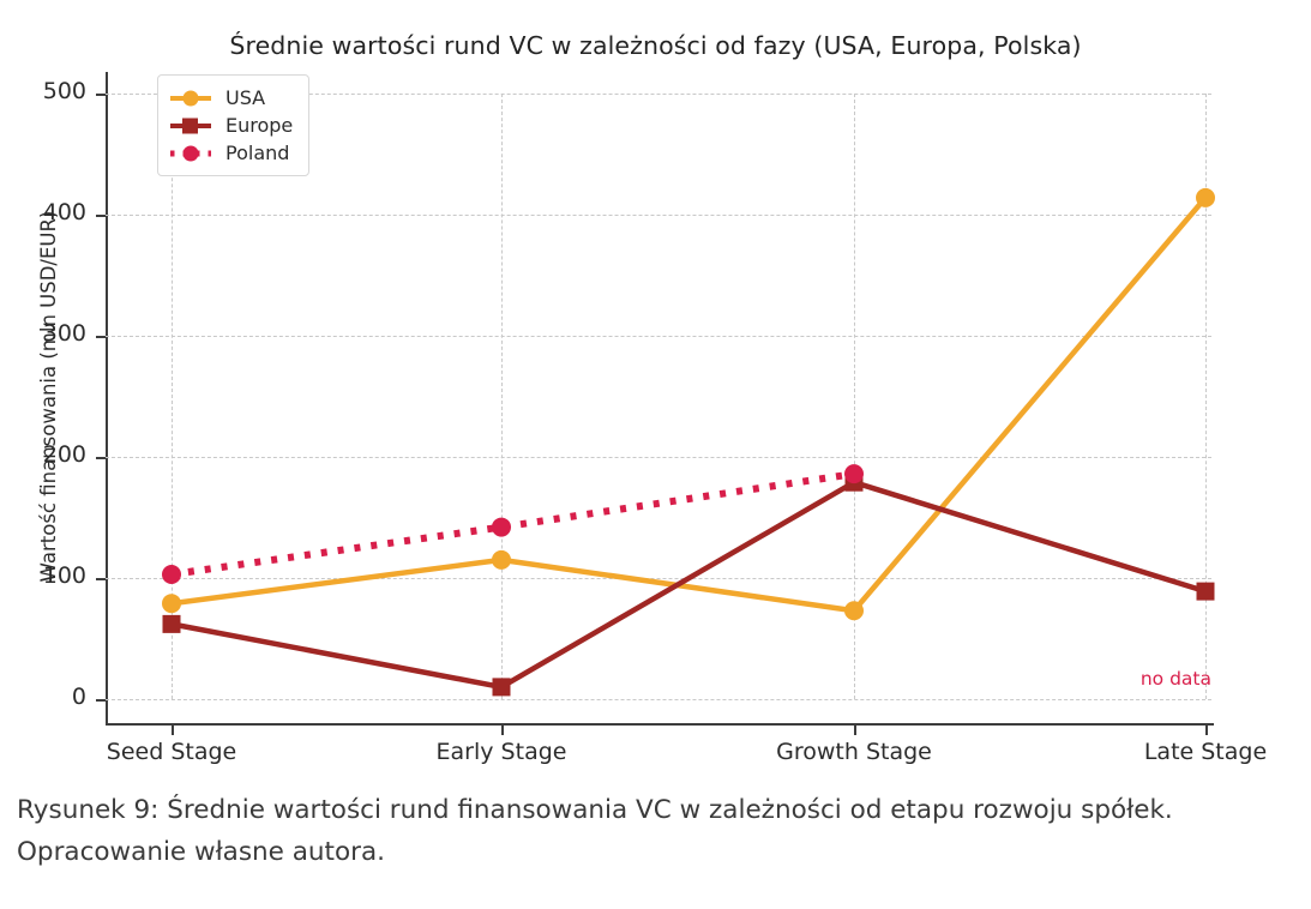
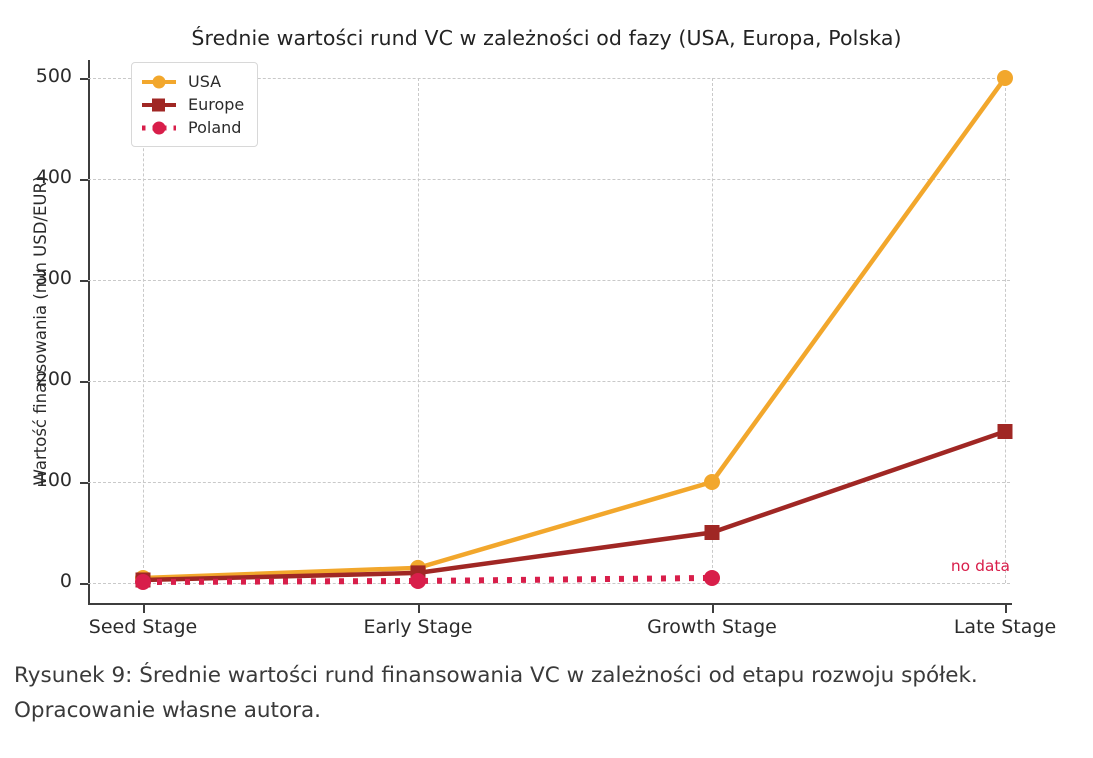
USA/Seed Stage: 79 -> 5
Europe/Seed Stage: 62 -> 3
Poland/Seed Stage: 103 -> 1
USA/Early Stage: 115 -> 15
Poland/Early Stage: 142 -> 2
USA/Growth Stage: 73 -> 100
Europe/Growth Stage: 179 -> 50
Poland/Growth Stage: 186 -> 5
USA/Late Stage: 414 -> 500
Europe/Late Stage: 89 -> 150
